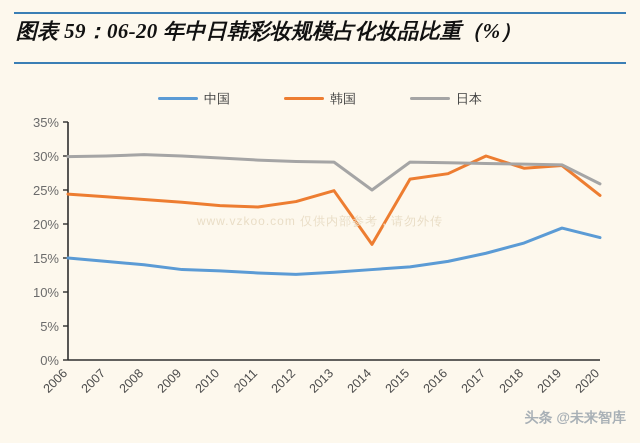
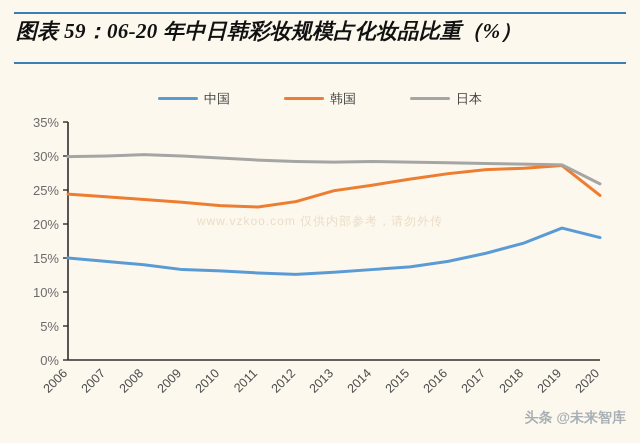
韩国/2014: 17% -> 26%
日本/2014: 25% -> 29%
韩国/2017: 30% -> 28%
